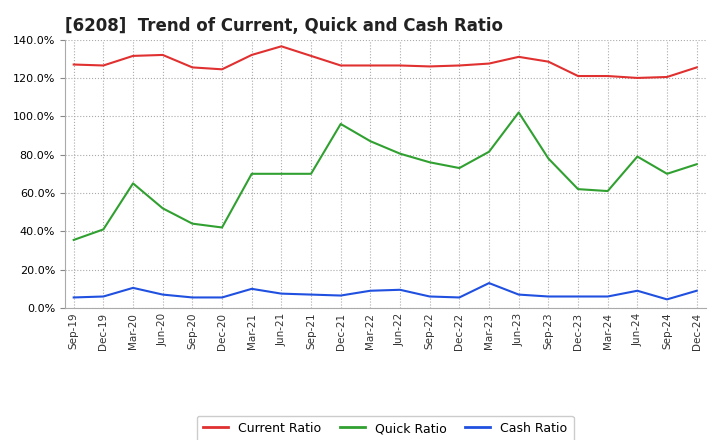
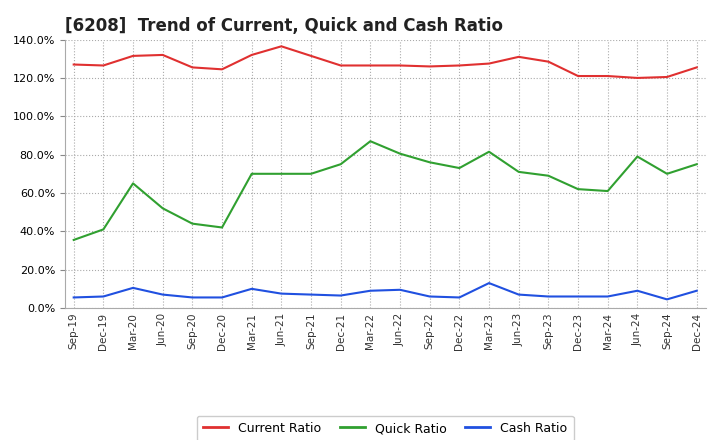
Quick Ratio/Dec-21: 96% -> 75%
Quick Ratio/Jun-23: 102% -> 71%
Quick Ratio/Sep-23: 78% -> 69%
